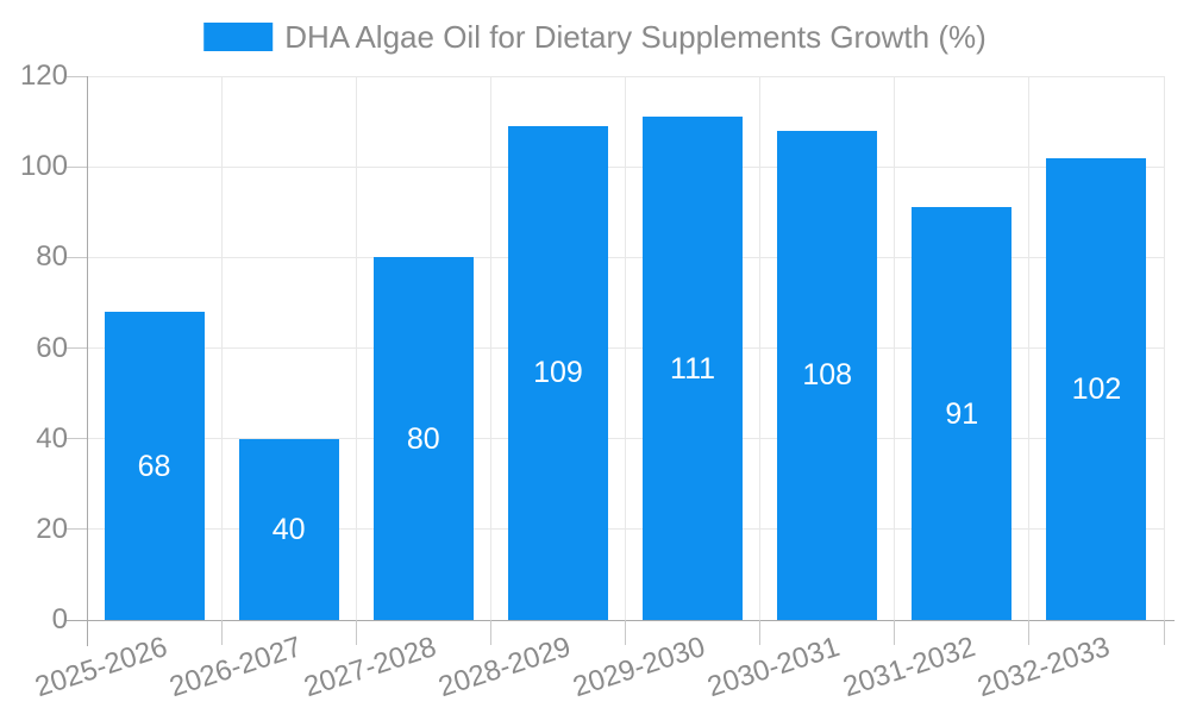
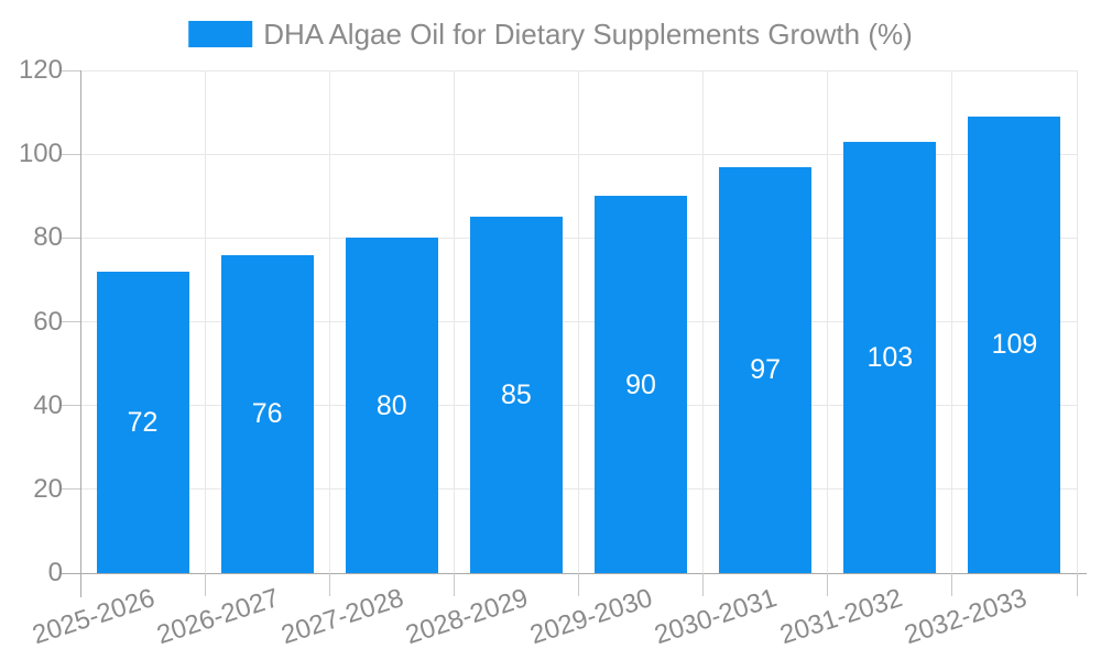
2025-2026: 68 -> 72
2026-2027: 40 -> 76
2028-2029: 109 -> 85
2029-2030: 111 -> 90
2030-2031: 108 -> 97
2031-2032: 91 -> 103
2032-2033: 102 -> 109
